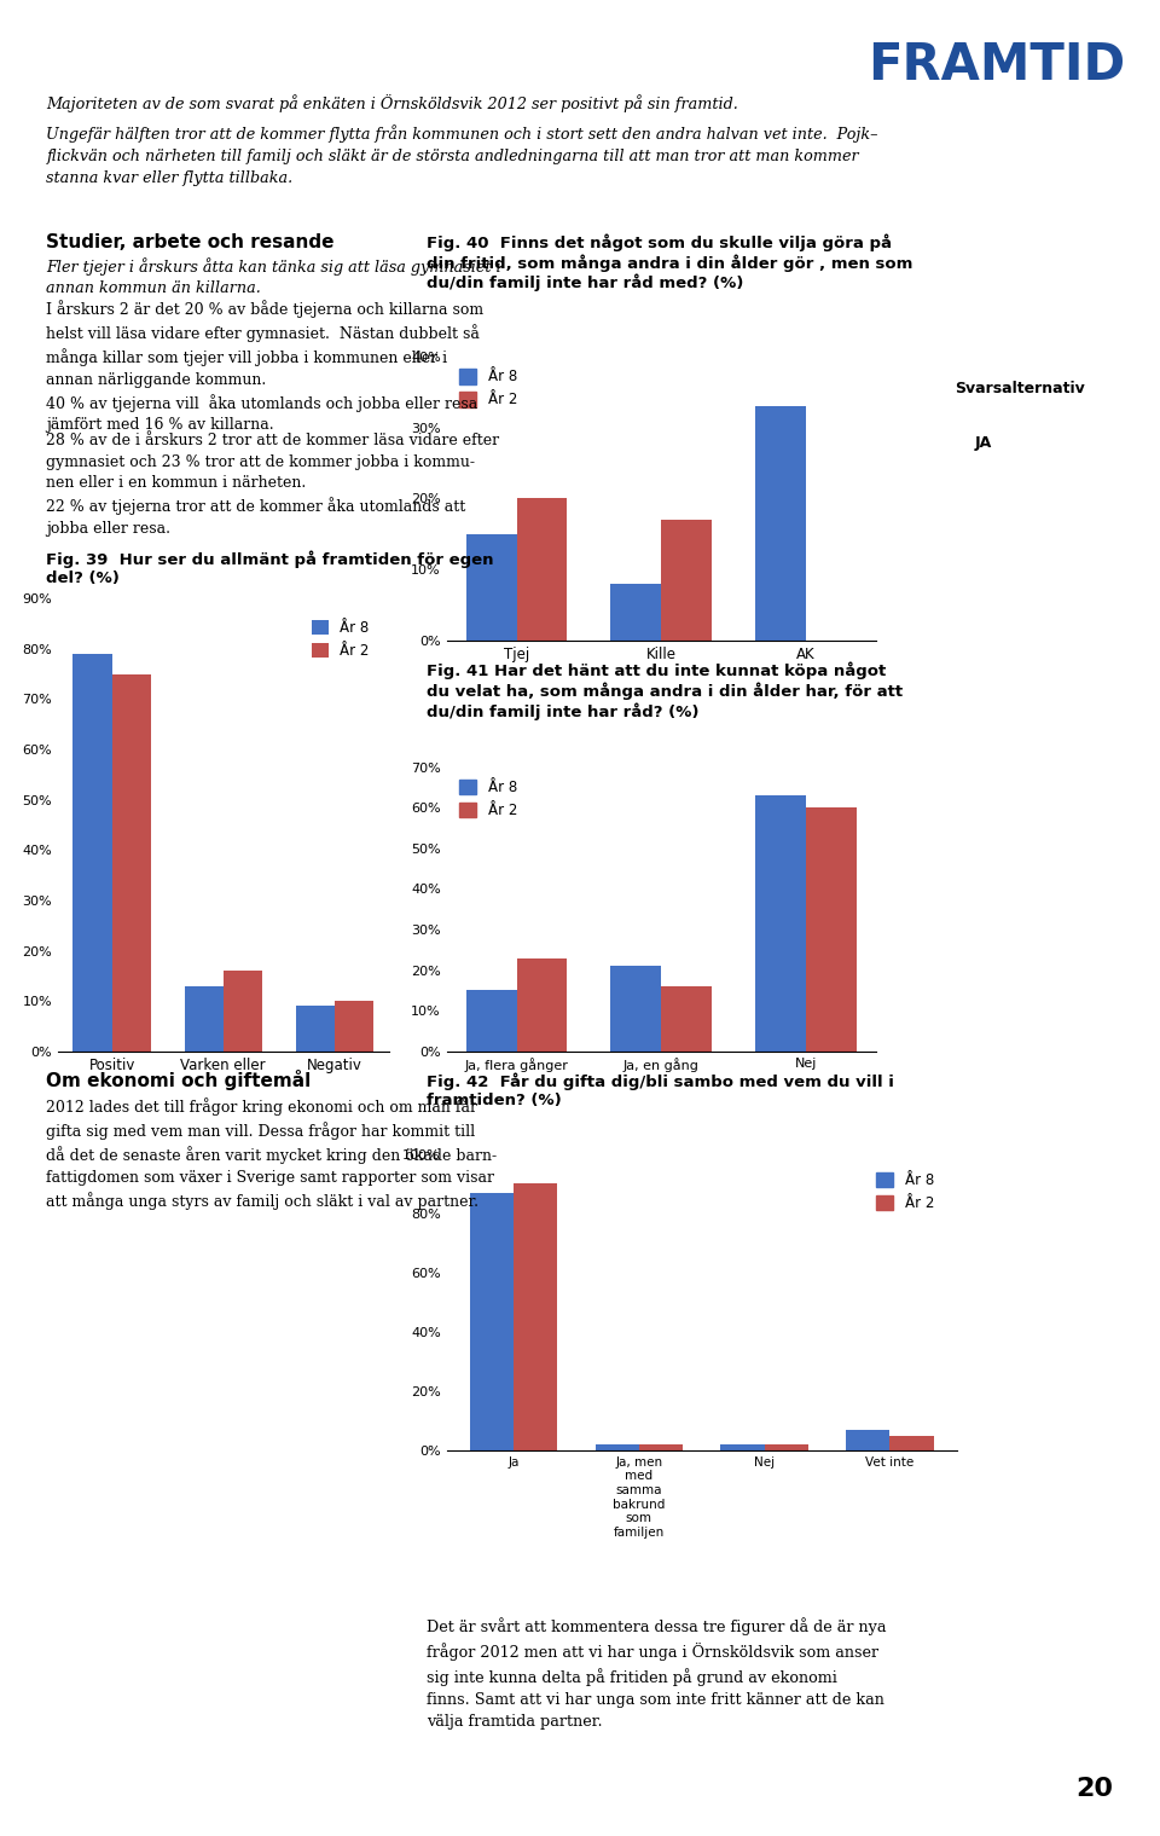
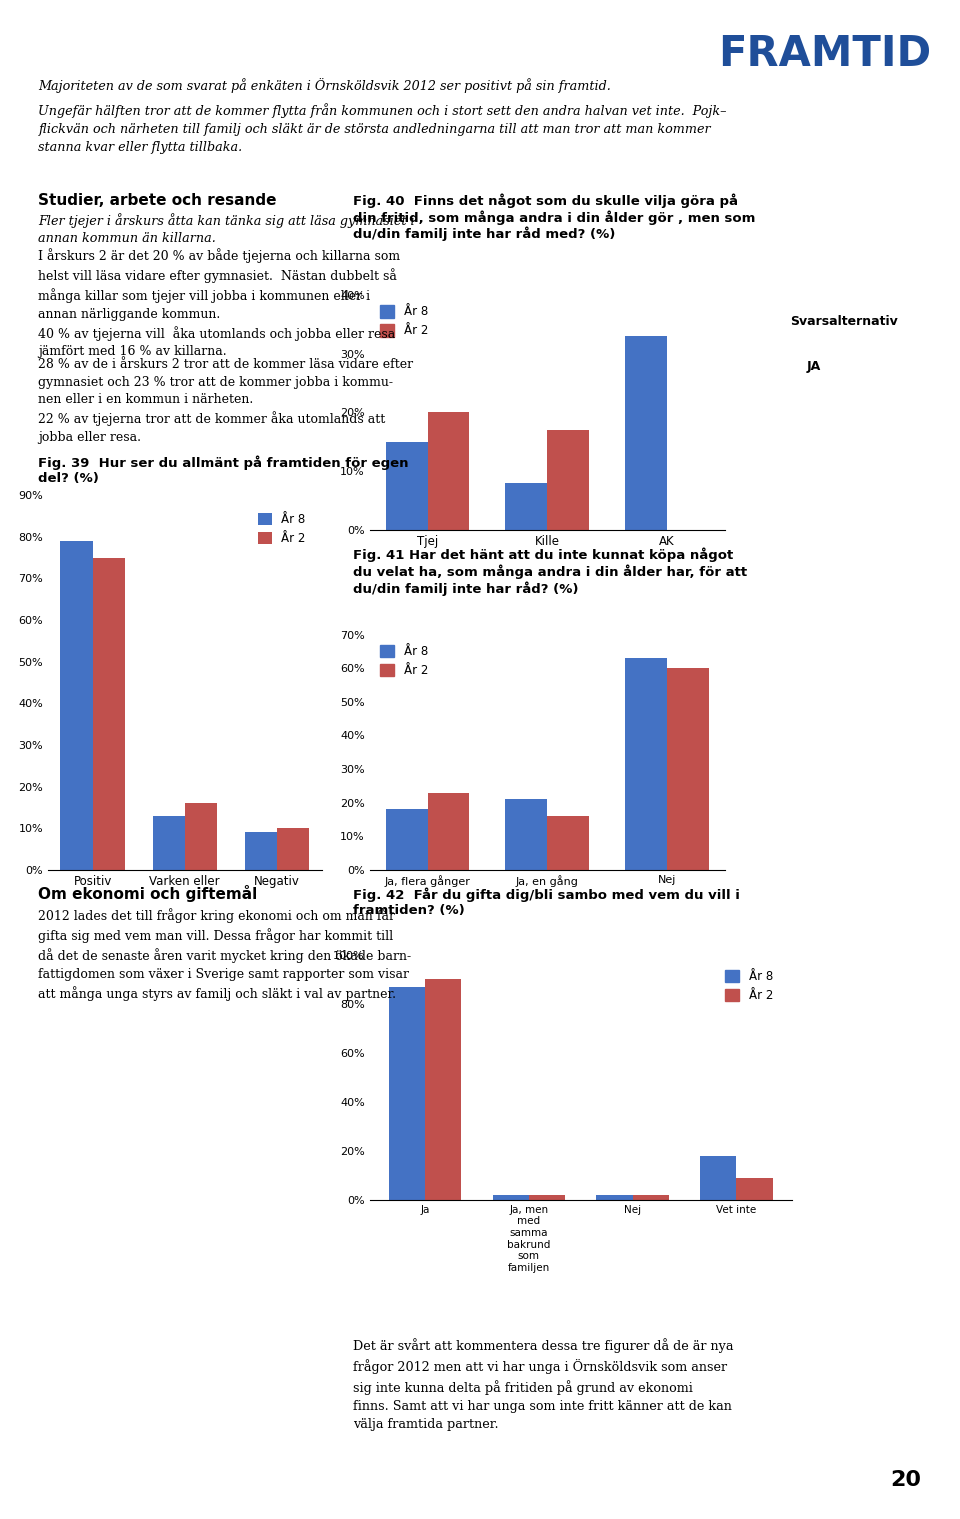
År 8/Ja, flera gånger: 15% -> 18%
År 8/Vet inte: 7% -> 18%
År 2/Vet inte: 5% -> 9%
